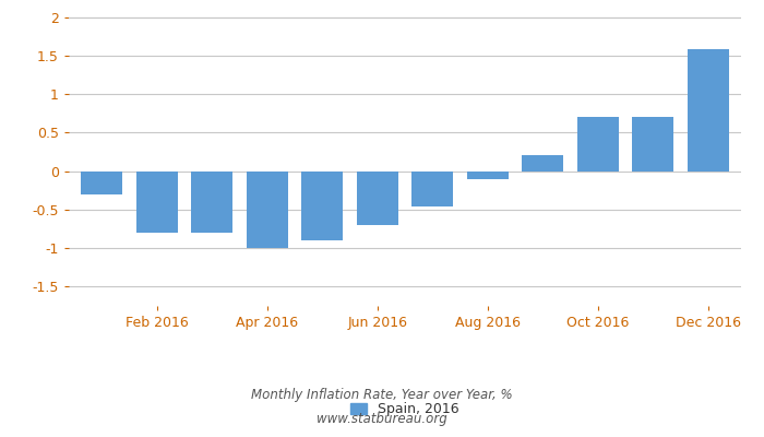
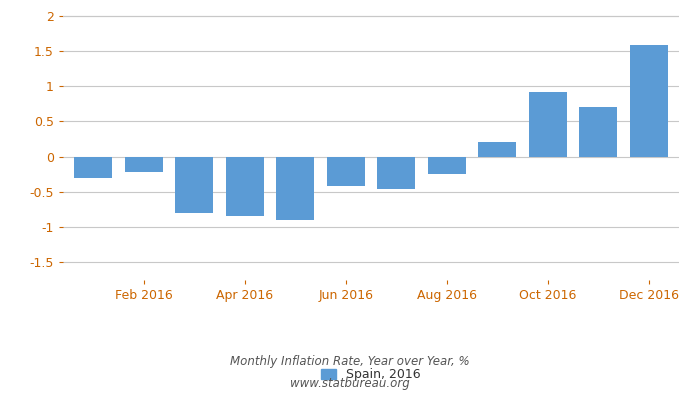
Feb 2016: -0.80 -> -0.22
Apr 2016: -1.00 -> -0.84
Jun 2016: -0.70 -> -0.42
Aug 2016: -0.10 -> -0.24
Oct 2016: 0.70 -> 0.92
